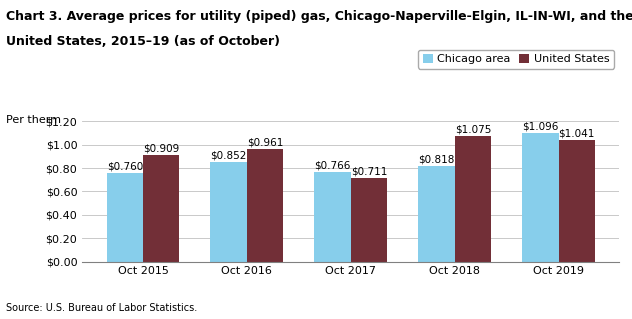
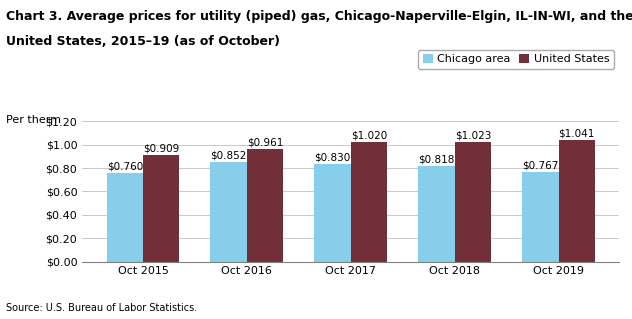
Chicago area/Oct 2017: $0.766 -> $0.830
United States/Oct 2017: $0.711 -> $1.020
United States/Oct 2018: $1.075 -> $1.023
Chicago area/Oct 2019: $1.096 -> $0.767
